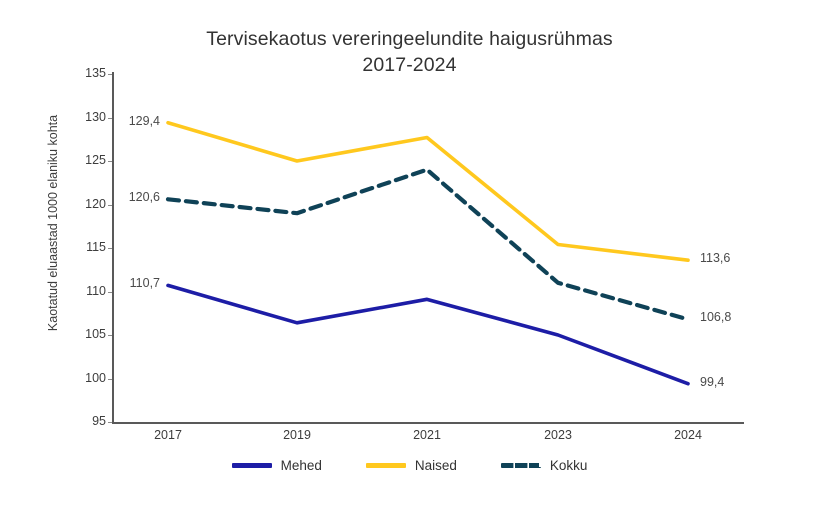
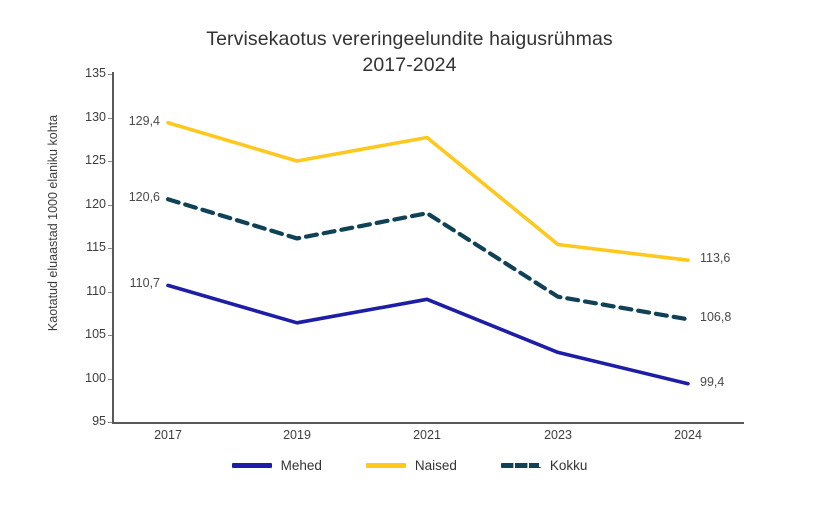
Kokku/2019: 119 -> 116
Kokku/2021: 124 -> 119
Mehed/2023: 105 -> 103
Kokku/2023: 111 -> 109
